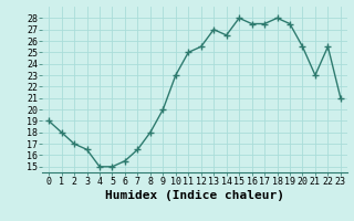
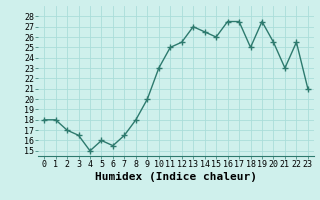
0: 19.0 -> 18.0
5: 15.0 -> 16.0
15: 28.0 -> 26.0
18: 28.0 -> 25.0
